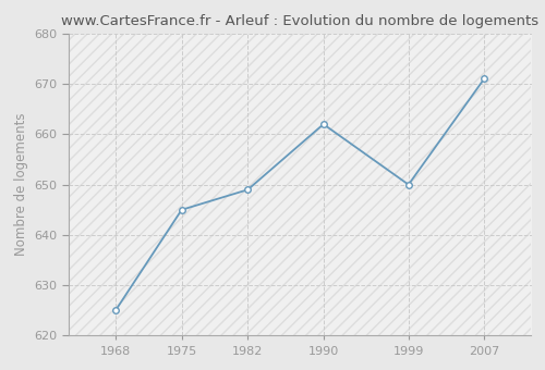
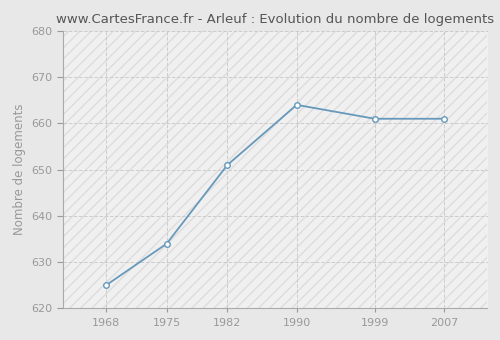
1975: 645 -> 634
1982: 649 -> 651
1990: 662 -> 664
1999: 650 -> 661
2007: 671 -> 661
